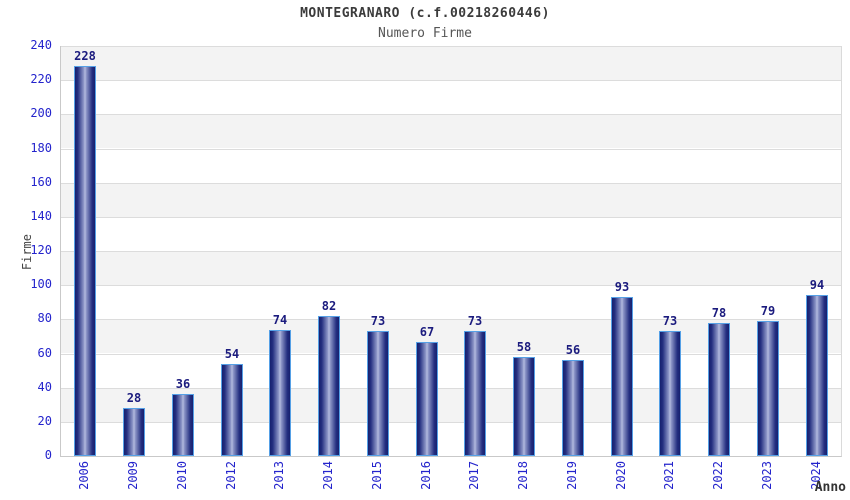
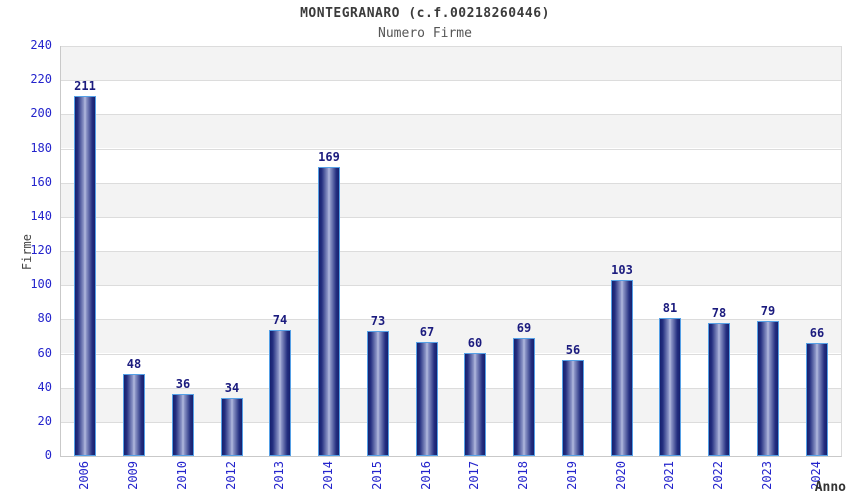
2006: 228 -> 211
2009: 28 -> 48
2012: 54 -> 34
2014: 82 -> 169
2017: 73 -> 60
2018: 58 -> 69
2020: 93 -> 103
2021: 73 -> 81
2024: 94 -> 66
